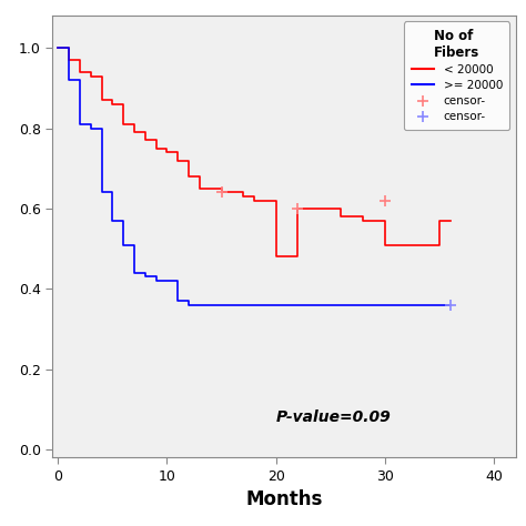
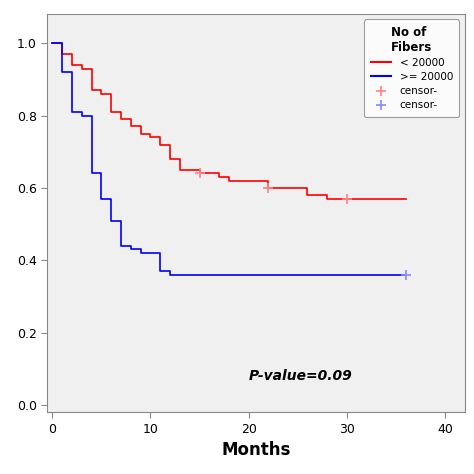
< 20000/20: 0.48 -> 0.62
< 20000/30: 0.51 -> 0.57
censor-/30: 0.62 -> 0.57
